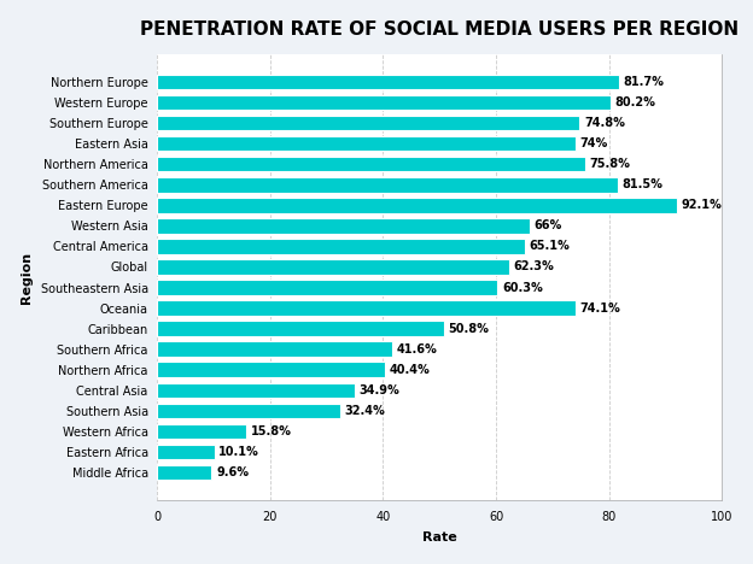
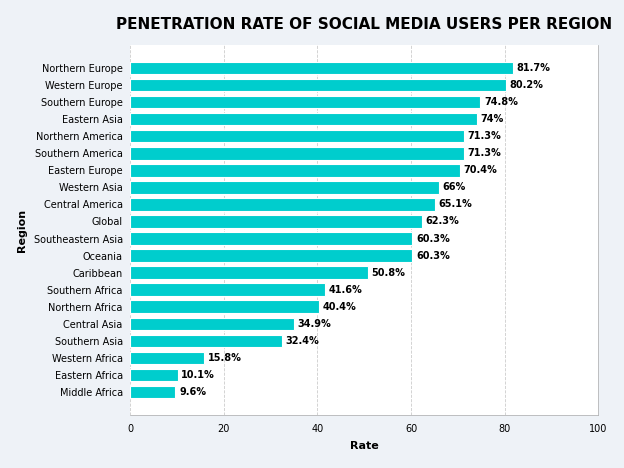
Northern America: 75.8% -> 71.3%
Southern America: 81.5% -> 71.3%
Eastern Europe: 92.1% -> 70.4%
Oceania: 74.1% -> 60.3%
